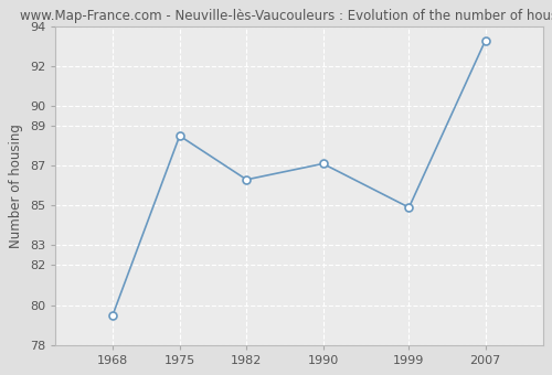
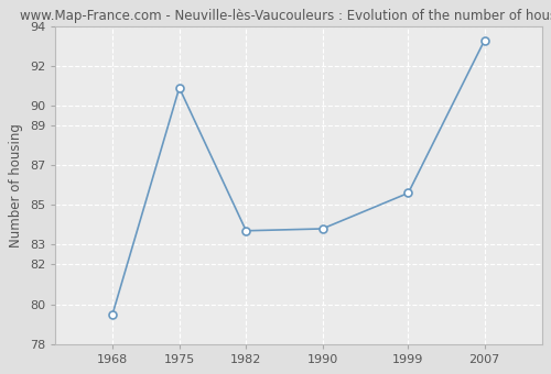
1975: 88.5 -> 90.9
1982: 86.3 -> 83.7
1990: 87.1 -> 83.8
1999: 84.9 -> 85.6
